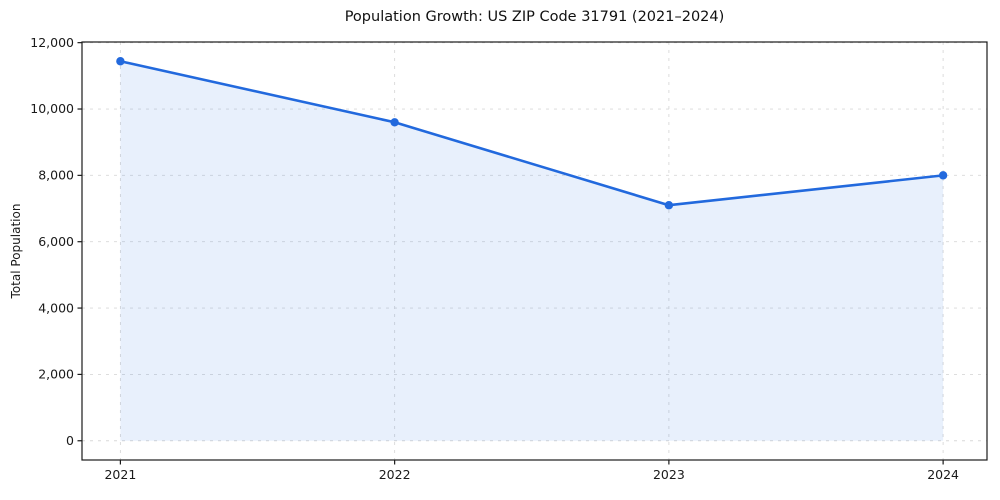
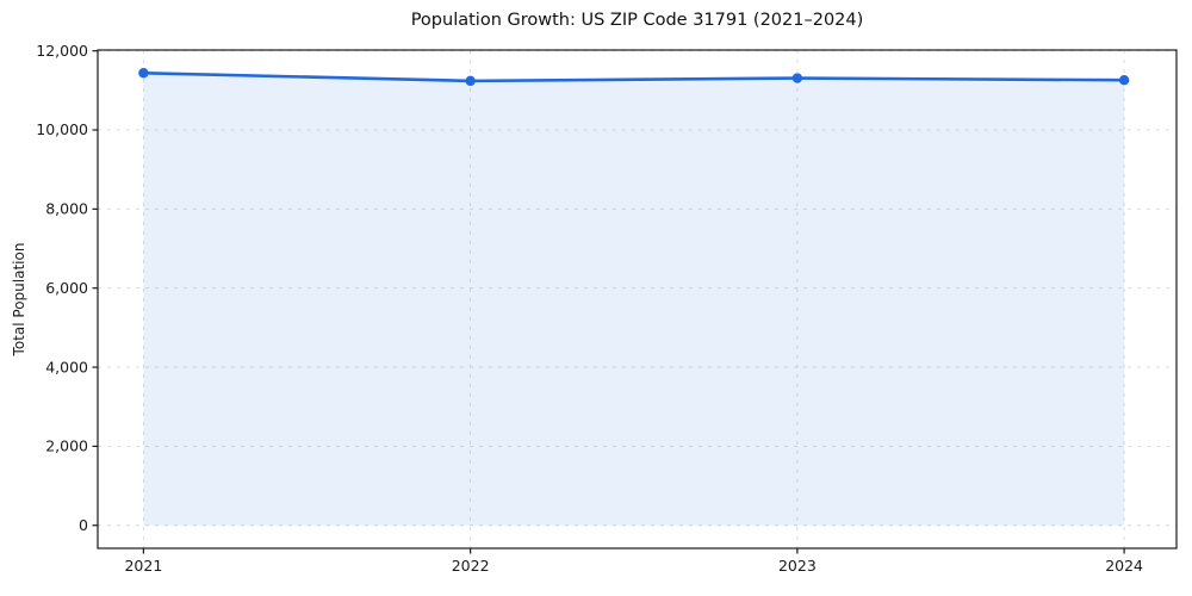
2022: 9600 -> 11200
2023: 7100 -> 11300
2024: 8000 -> 11300
